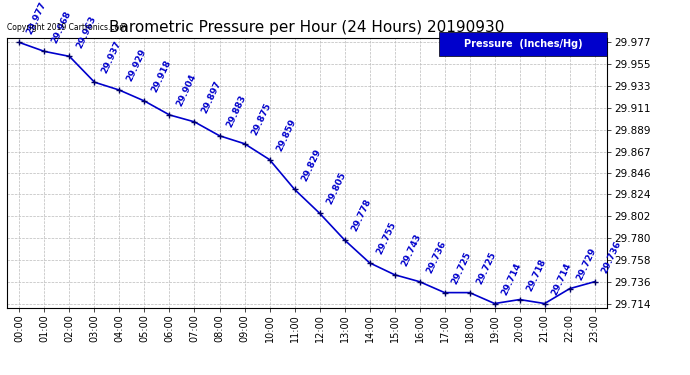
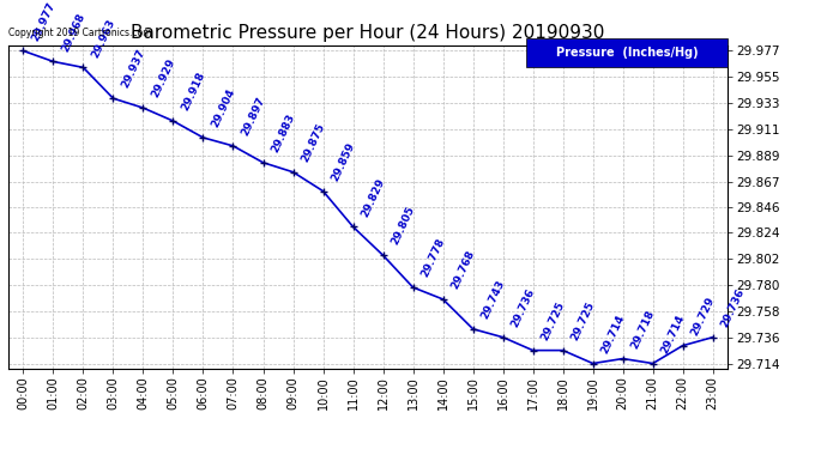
14:00: 29.755 -> 29.768
